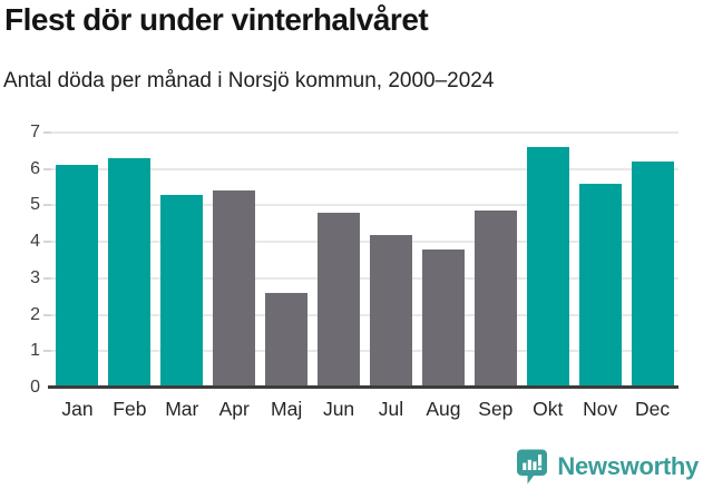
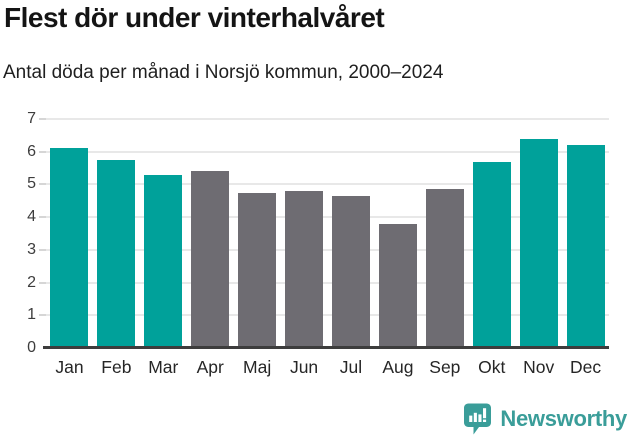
Feb: 6.3 -> 5.8
Maj: 2.6 -> 4.8
Jul: 4.2 -> 4.7
Okt: 6.6 -> 5.7
Nov: 5.6 -> 6.4
